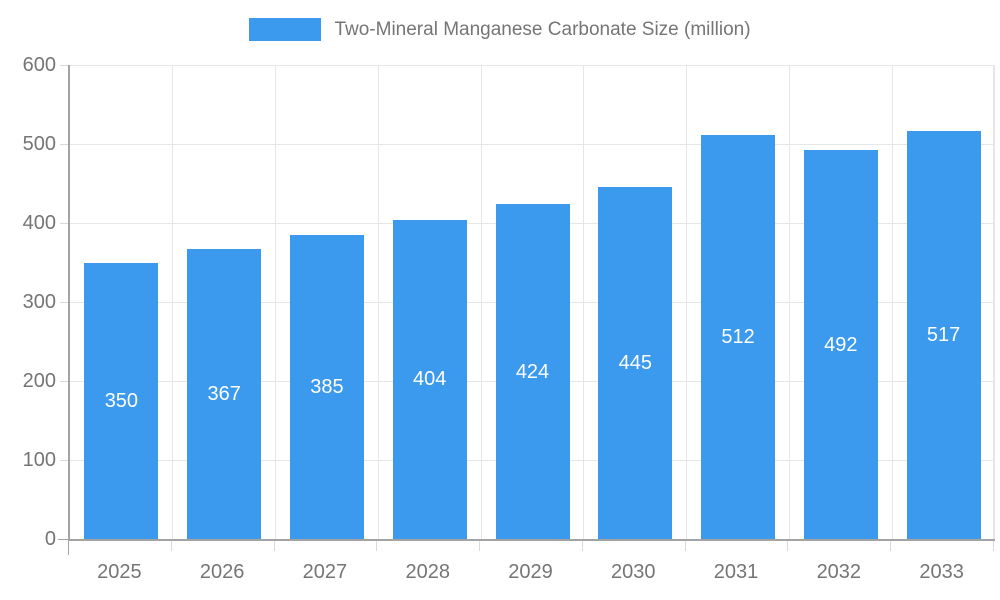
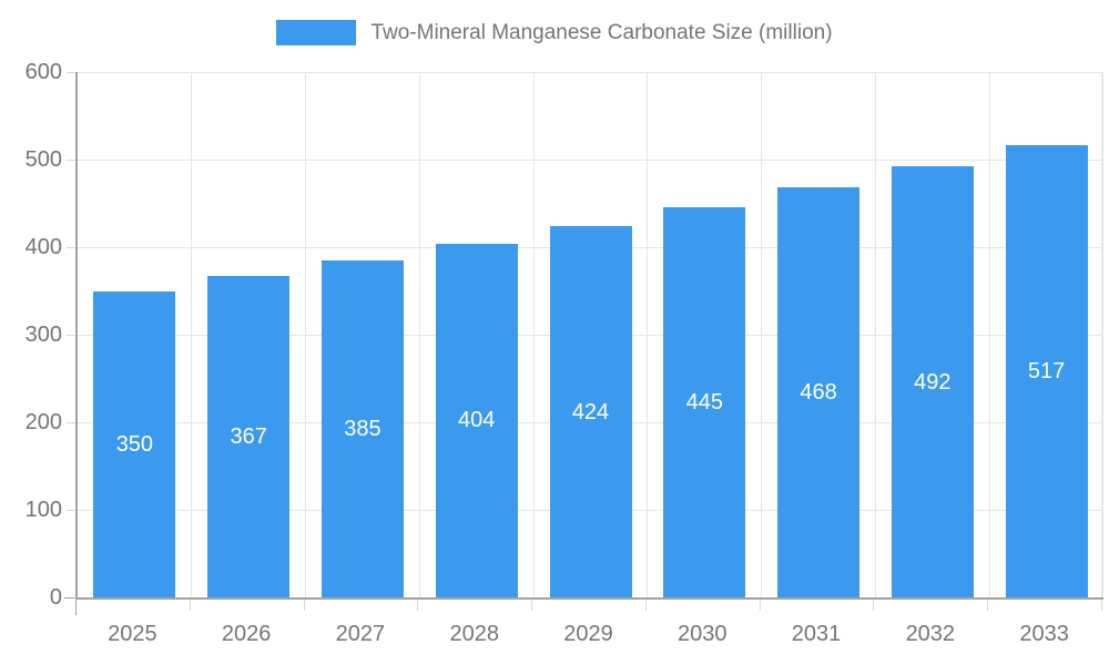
2031: 512 -> 468
